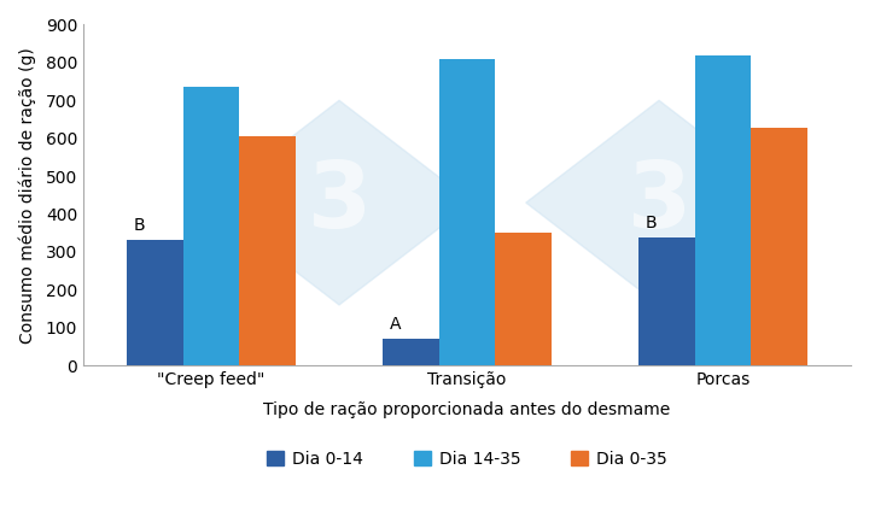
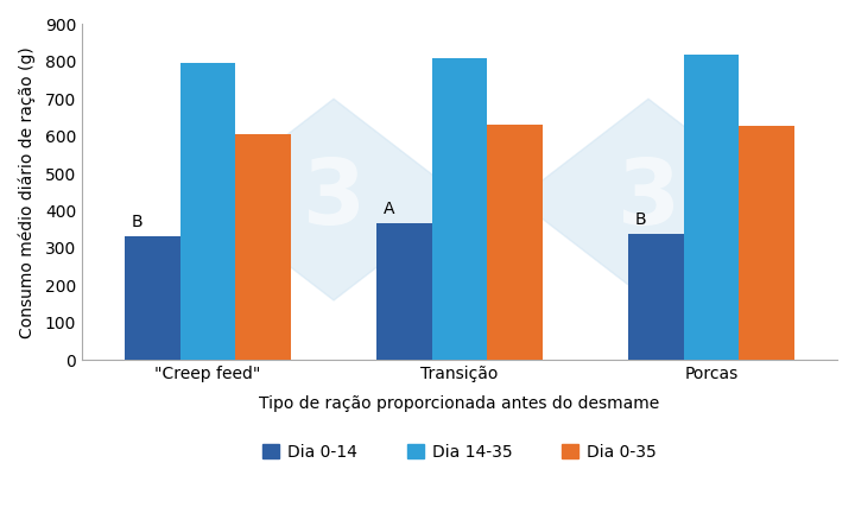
Dia 14-35/"Creep feed": 735 -> 795
Dia 0-14/Transição: 70 -> 367
Dia 0-35/Transição: 350 -> 632
